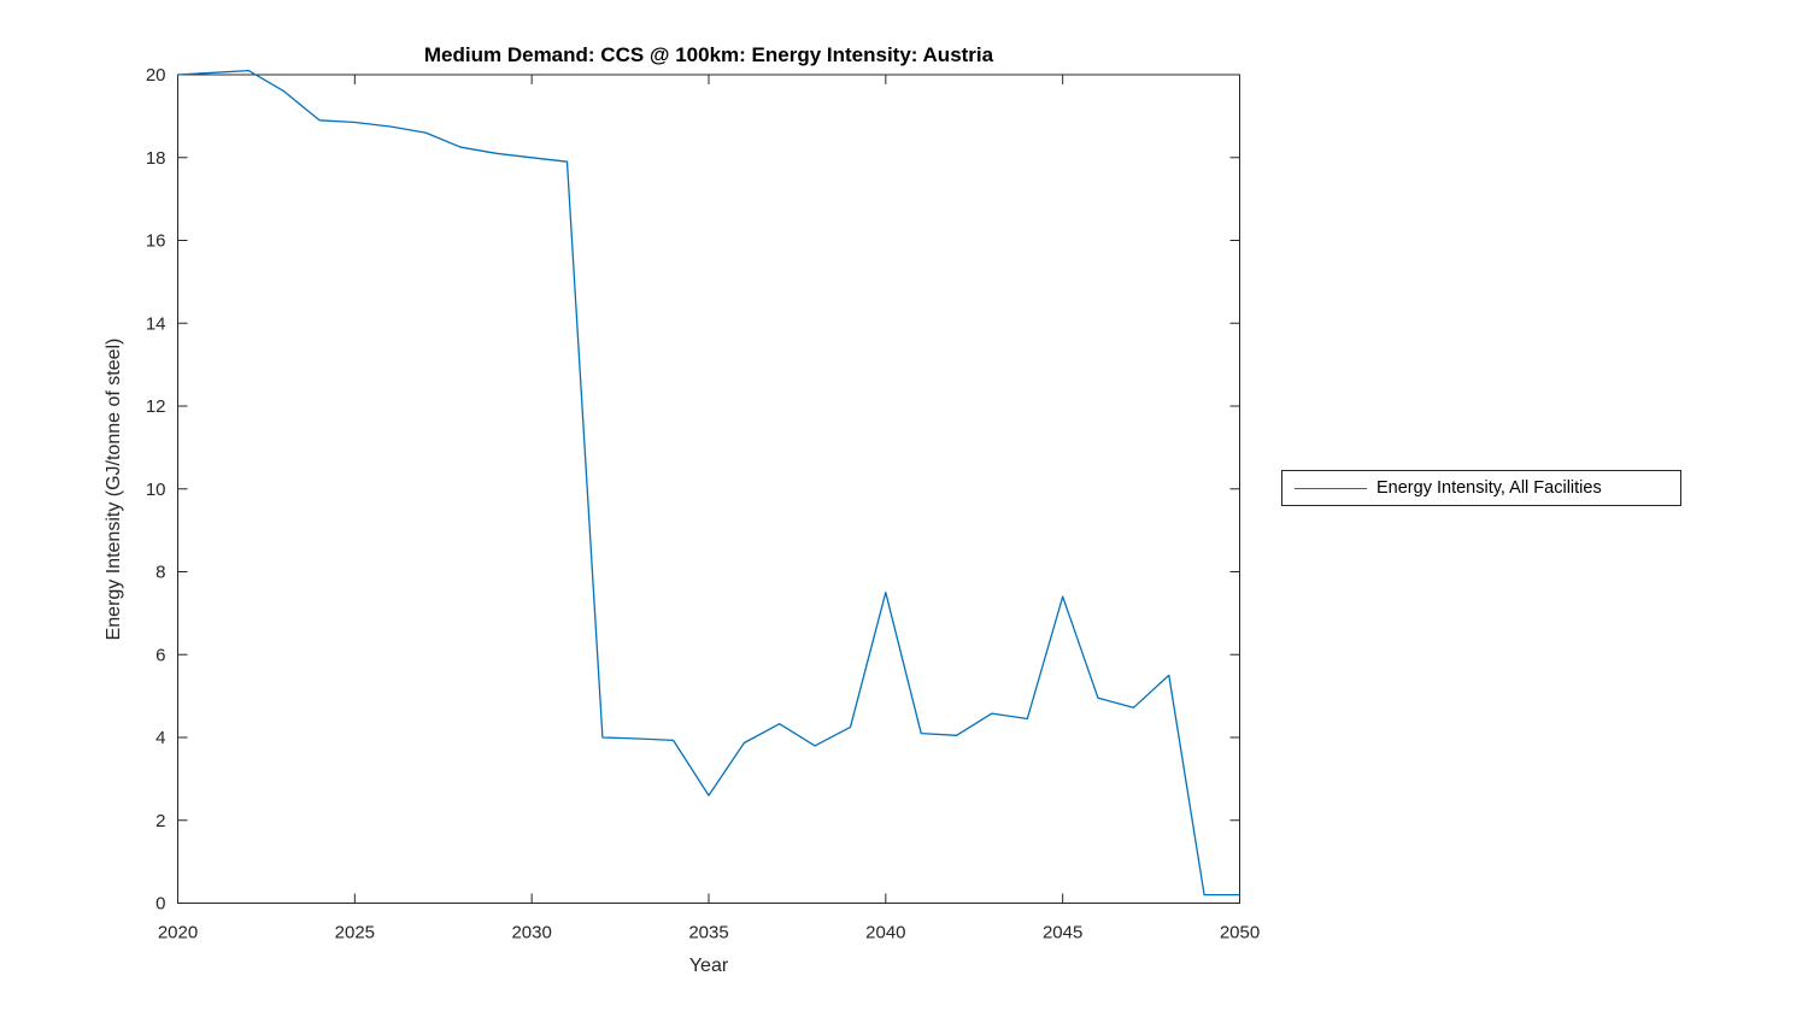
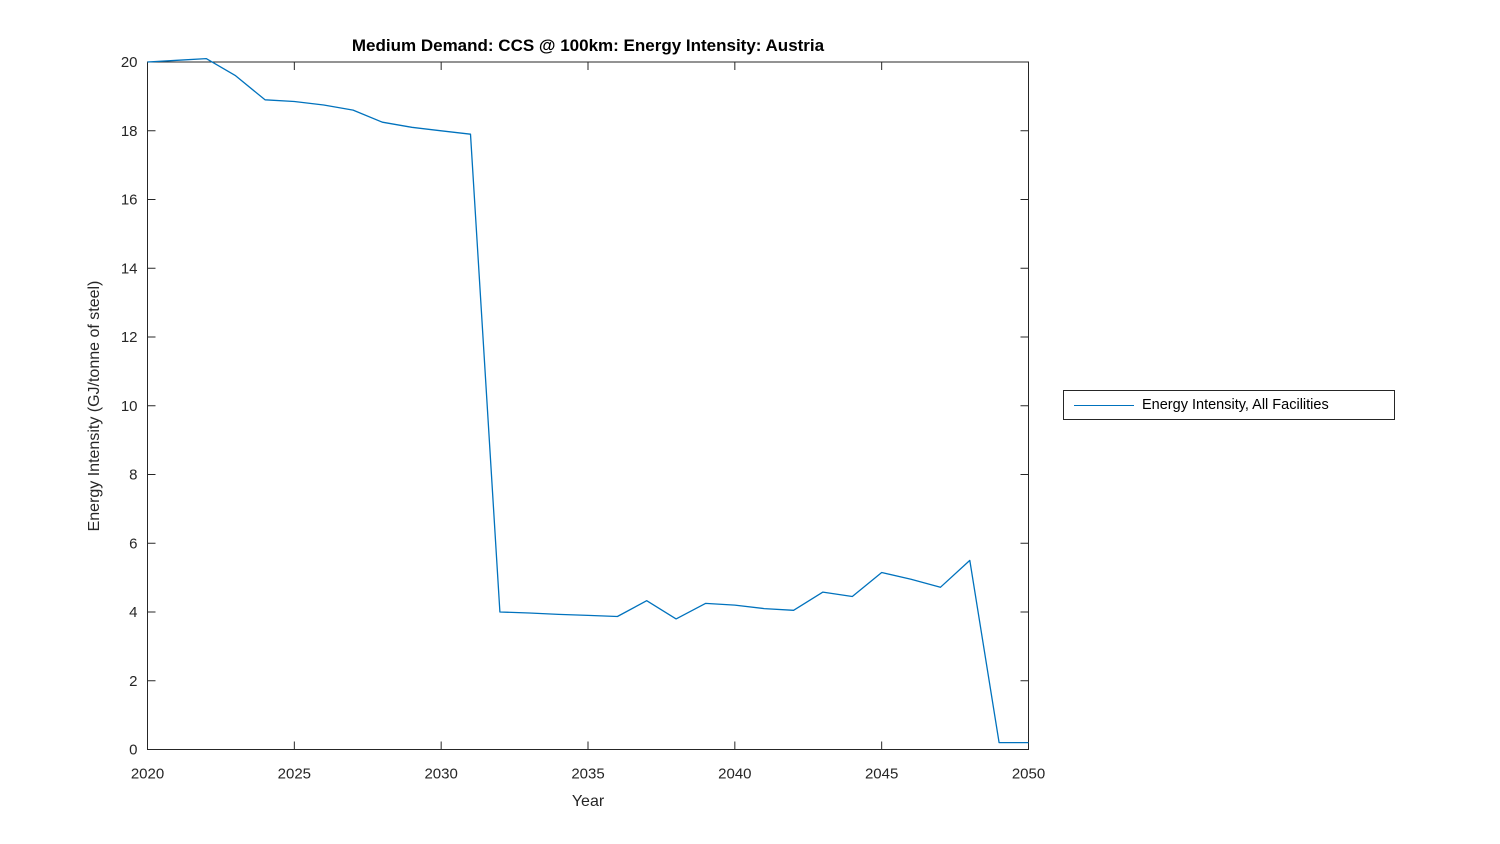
2035: 2.6 -> 3.9
2040: 7.5 -> 4.2
2045: 7.4 -> 5.2
